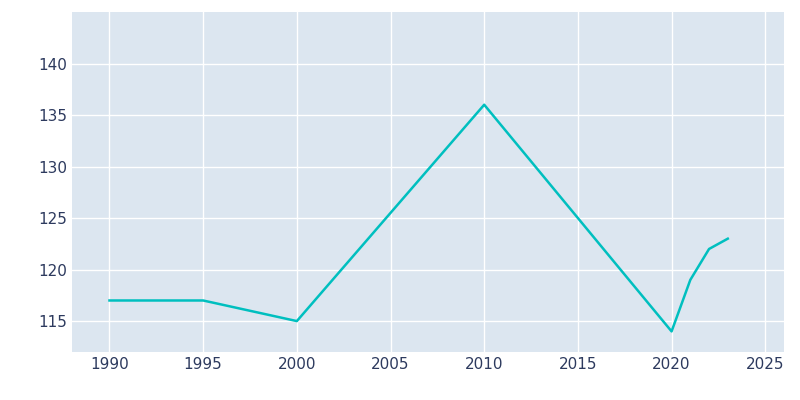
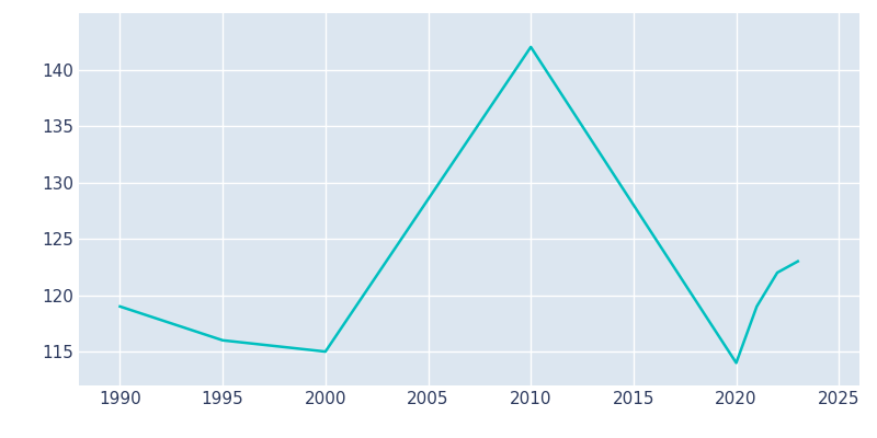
1990: 117 -> 119
1995: 117 -> 116
2010: 136 -> 142
